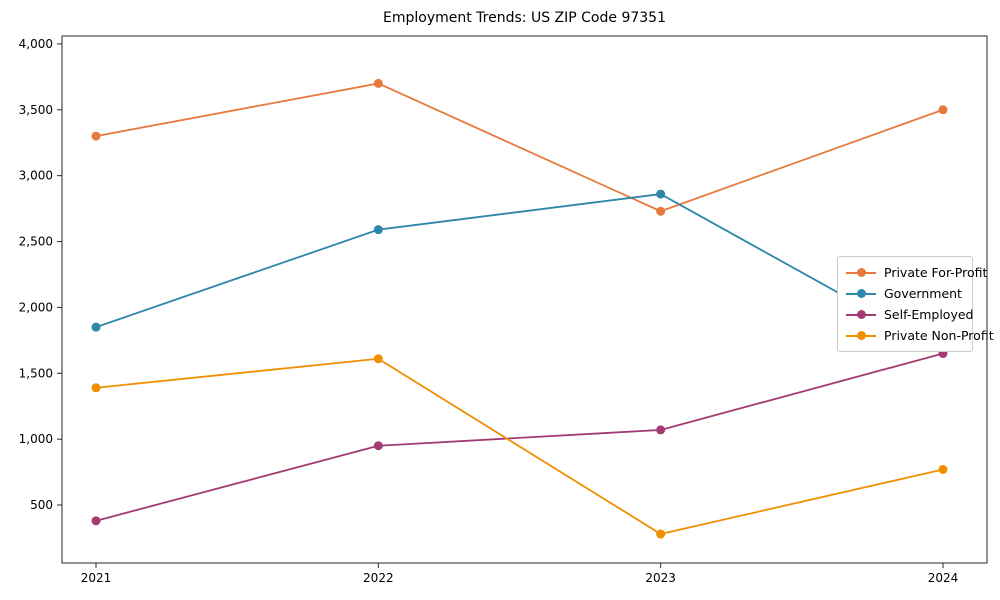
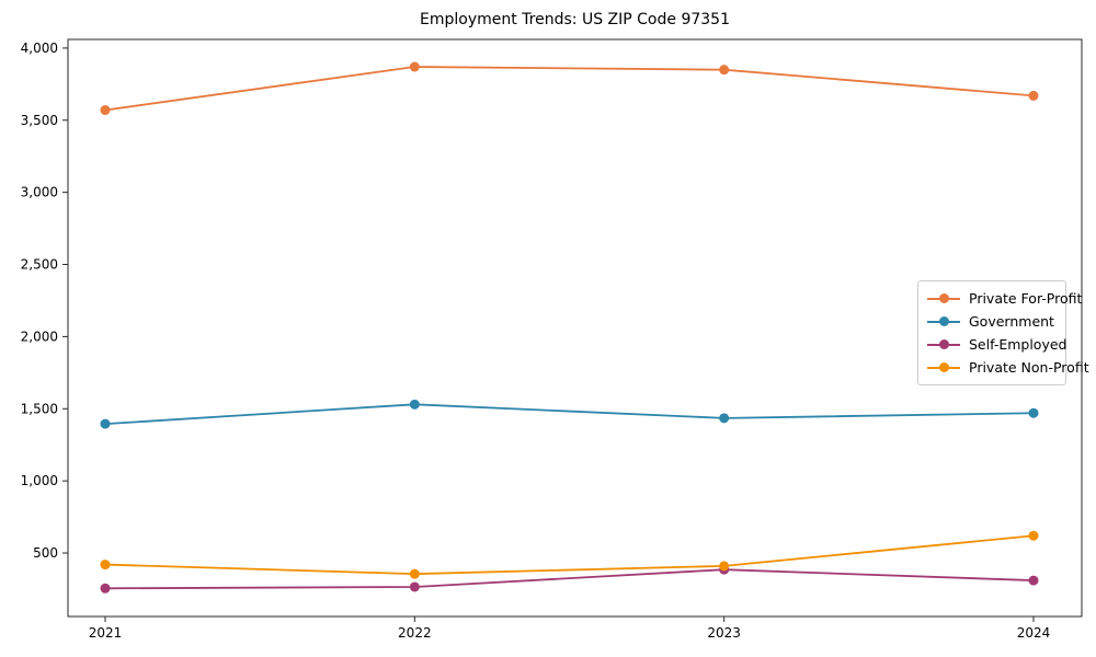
Private For-Profit/2021: 3300 -> 3570
Government/2021: 1850 -> 1400
Self-Employed/2021: 380 -> 260
Private Non-Profit/2021: 1390 -> 420
Private For-Profit/2022: 3700 -> 3870
Government/2022: 2590 -> 1530
Self-Employed/2022: 950 -> 260
Private Non-Profit/2022: 1610 -> 360
Private For-Profit/2023: 2730 -> 3850
Government/2023: 2860 -> 1440
Self-Employed/2023: 1070 -> 380
Private Non-Profit/2023: 280 -> 410
Private For-Profit/2024: 3500 -> 3670
Government/2024: 1670 -> 1470
Self-Employed/2024: 1650 -> 310
Private Non-Profit/2024: 770 -> 620
